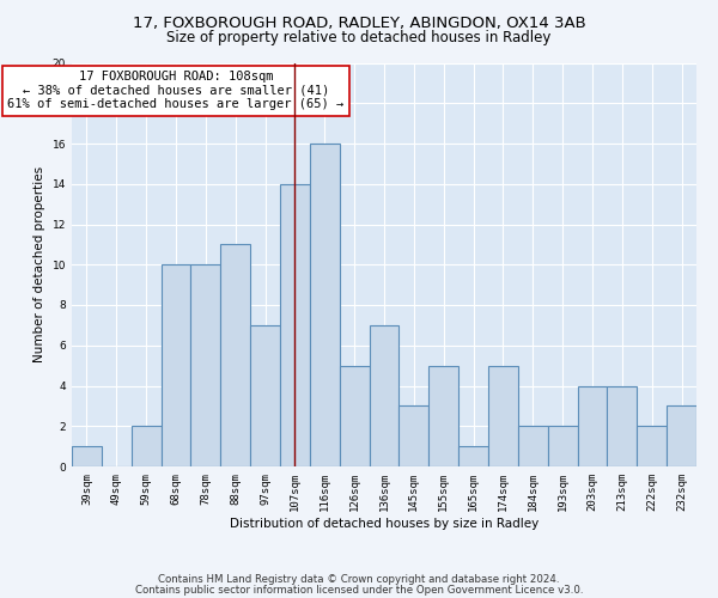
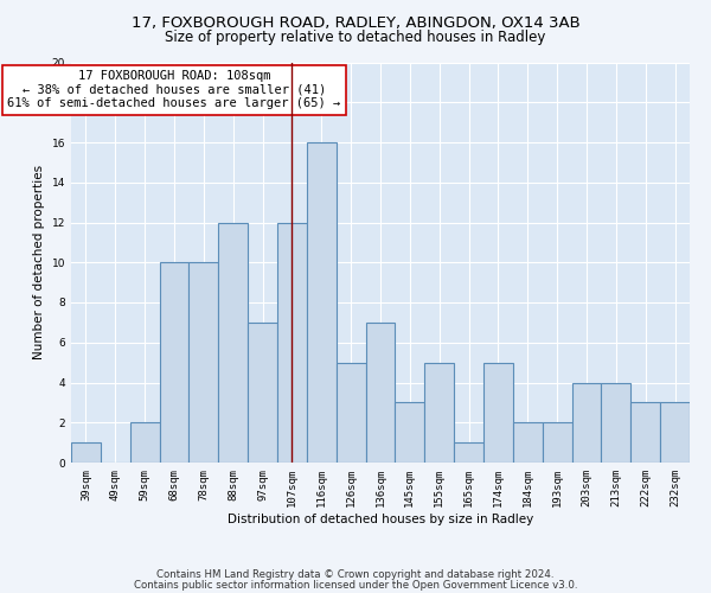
88sqm: 11 -> 12
107sqm: 14 -> 12
222sqm: 2 -> 3
